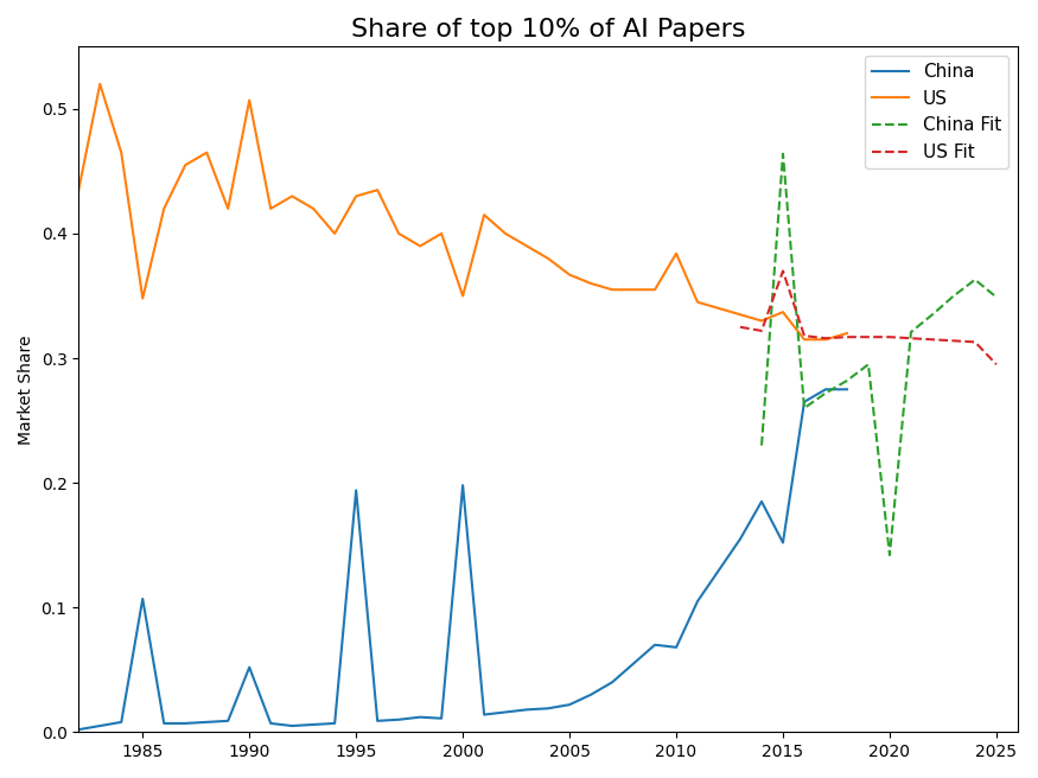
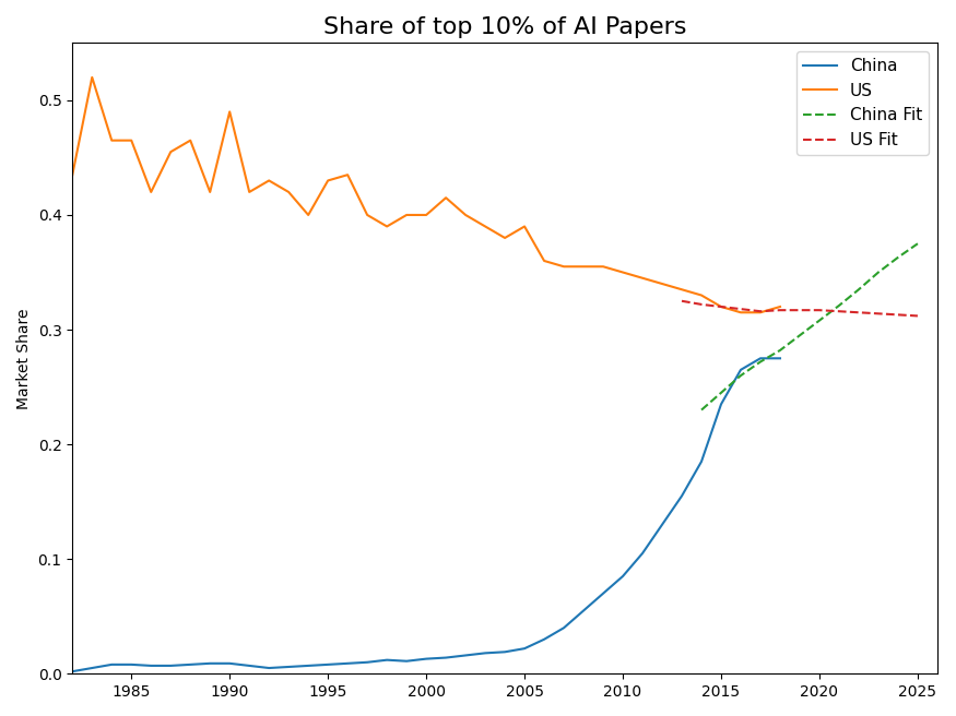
China/1985: 0.107 -> 0.008
US/1985: 0.348 -> 0.465
China/1990: 0.052 -> 0.009
US/1990: 0.507 -> 0.490
China/1995: 0.194 -> 0.008
China/2000: 0.198 -> 0.013
US/2000: 0.350 -> 0.400
US/2005: 0.367 -> 0.390
China/2010: 0.068 -> 0.085
US/2010: 0.384 -> 0.350
China/2015: 0.152 -> 0.235
US/2015: 0.337 -> 0.320
China Fit/2015: 0.464 -> 0.245
US Fit/2015: 0.370 -> 0.320
China Fit/2020: 0.142 -> 0.308
China Fit/2025: 0.349 -> 0.375
US Fit/2025: 0.295 -> 0.312
